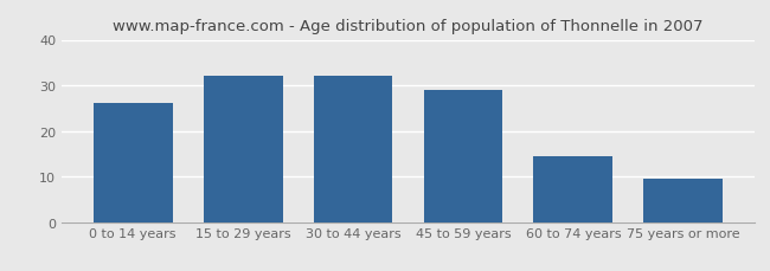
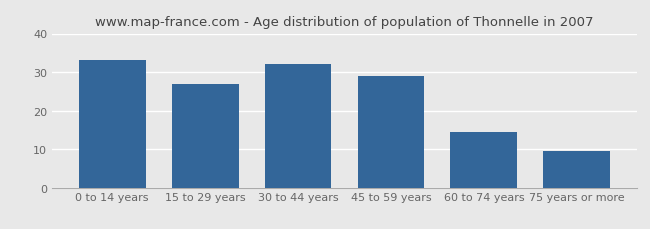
0 to 14 years: 26.0 -> 33.0
15 to 29 years: 32.0 -> 27.0
